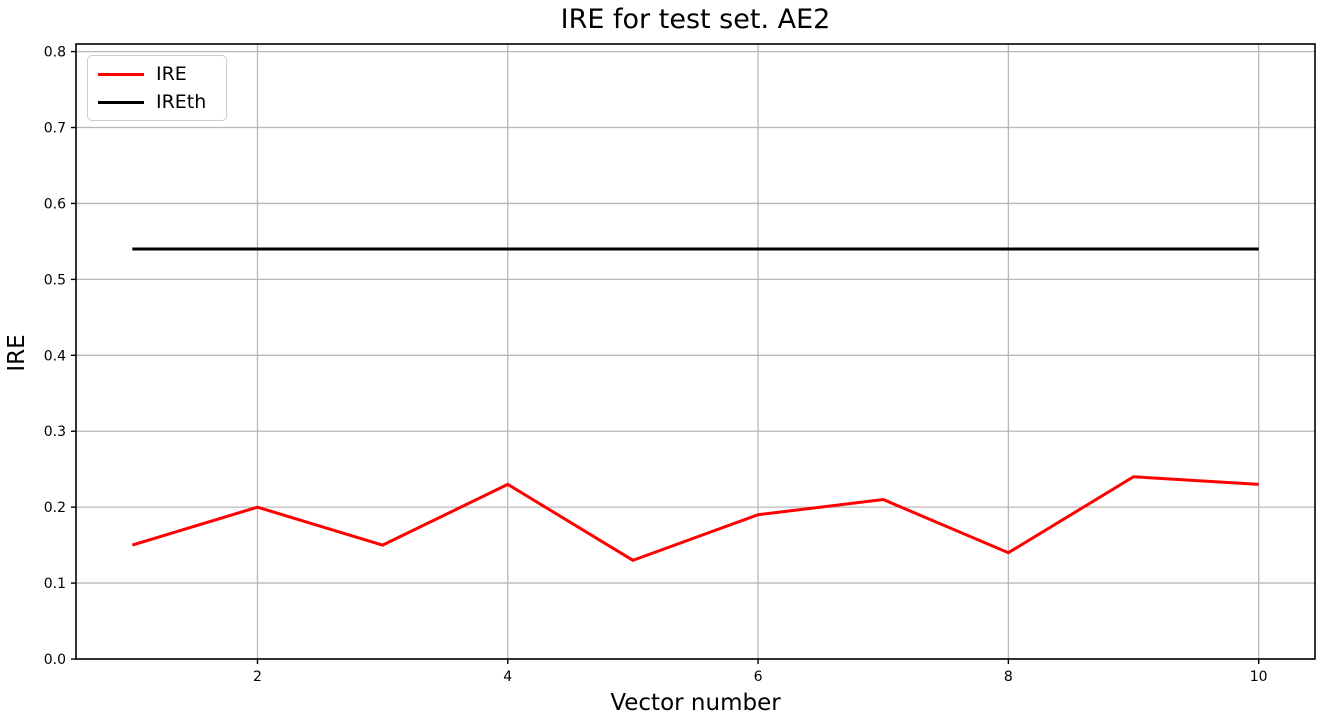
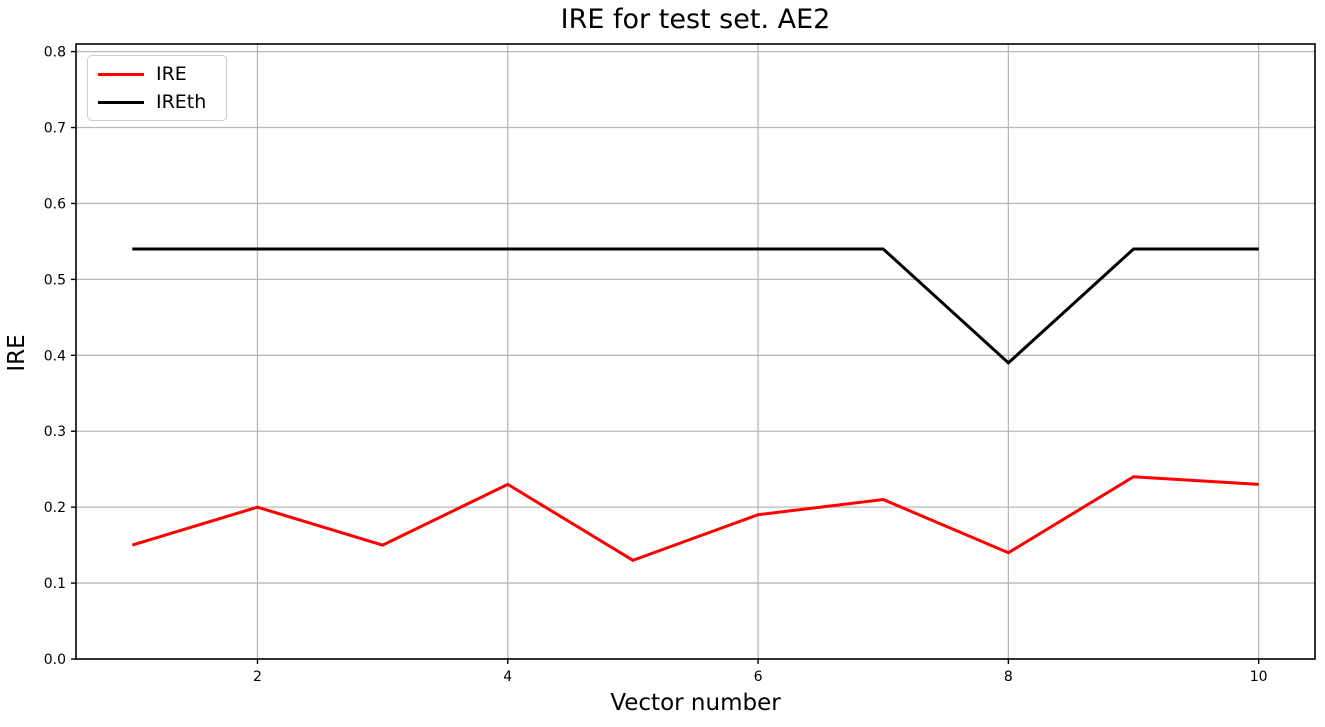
IREth/8: 0.54 -> 0.39
